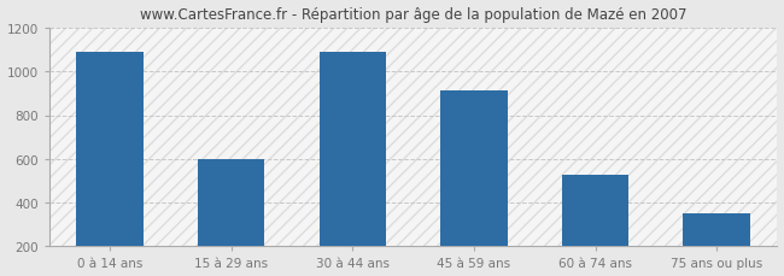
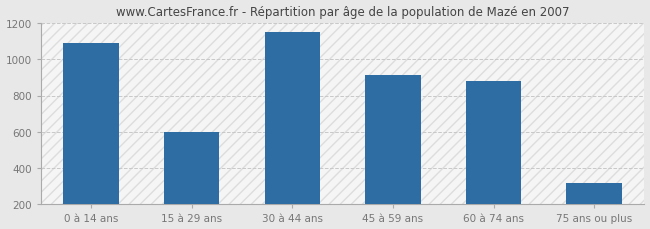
30 à 44 ans: 1090 -> 1150
60 à 74 ans: 520 -> 880
75 ans ou plus: 350 -> 320
